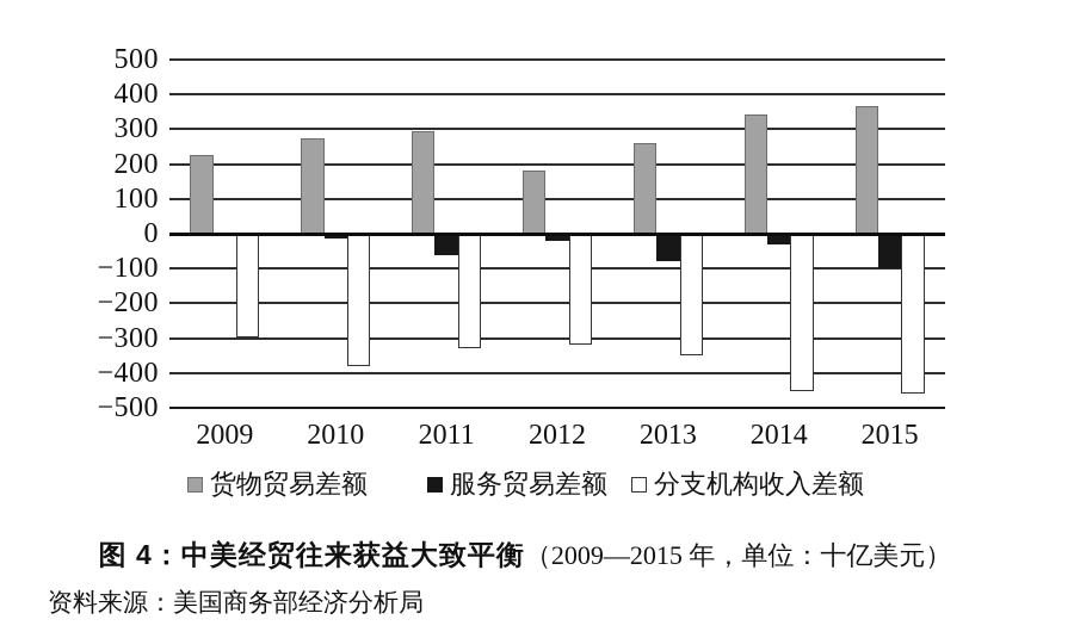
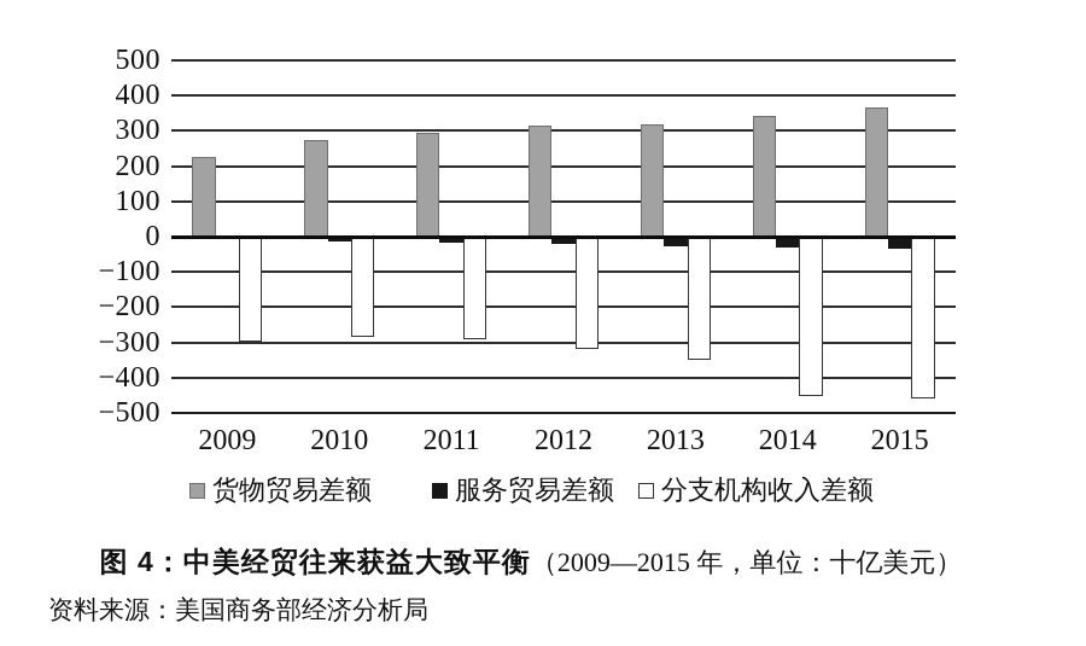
分支机构收入差额/2010: -380 -> -280
服务贸易差额/2011: -60 -> -20
分支机构收入差额/2011: -330 -> -290
货物贸易差额/2012: 180 -> 320
货物贸易差额/2013: 260 -> 320
服务贸易差额/2013: -80 -> -30
服务贸易差额/2015: -100 -> -30
